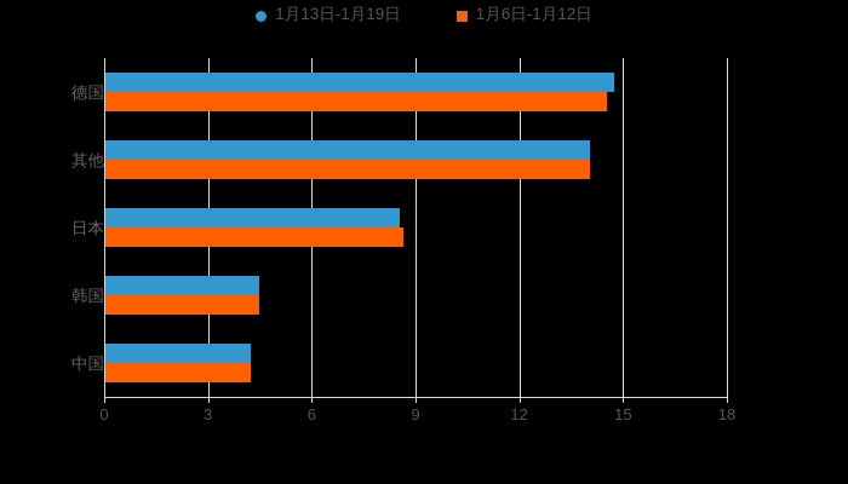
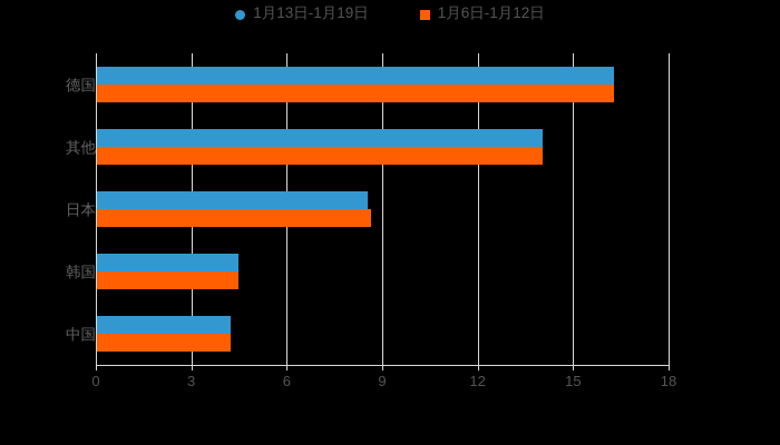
1月13日-1月19日/德国: 14.7 -> 16.2
1月6日-1月12日/德国: 14.5 -> 16.2
